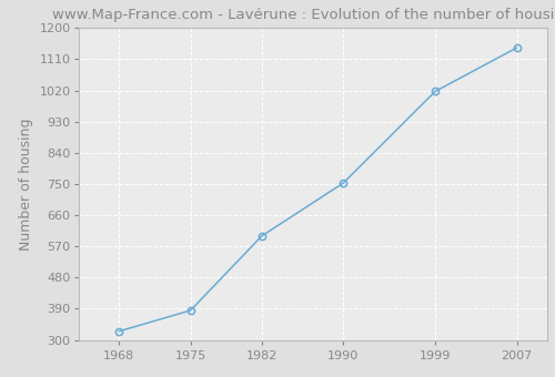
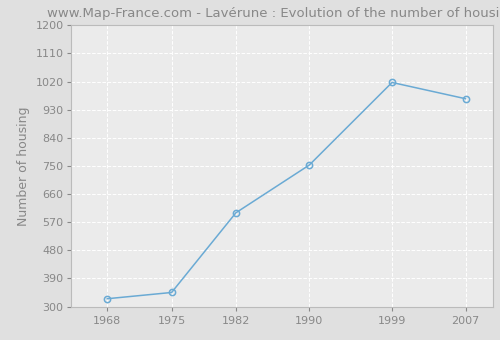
1975: 385 -> 345
2007: 1143 -> 965
